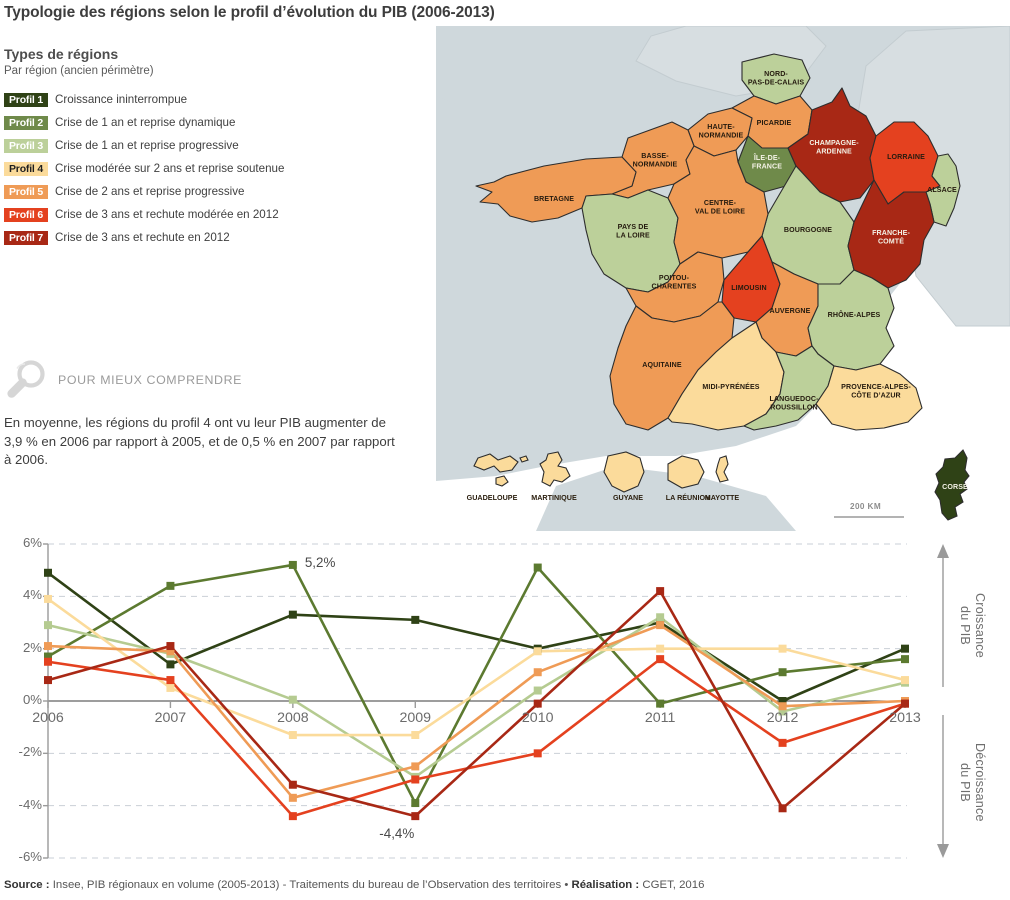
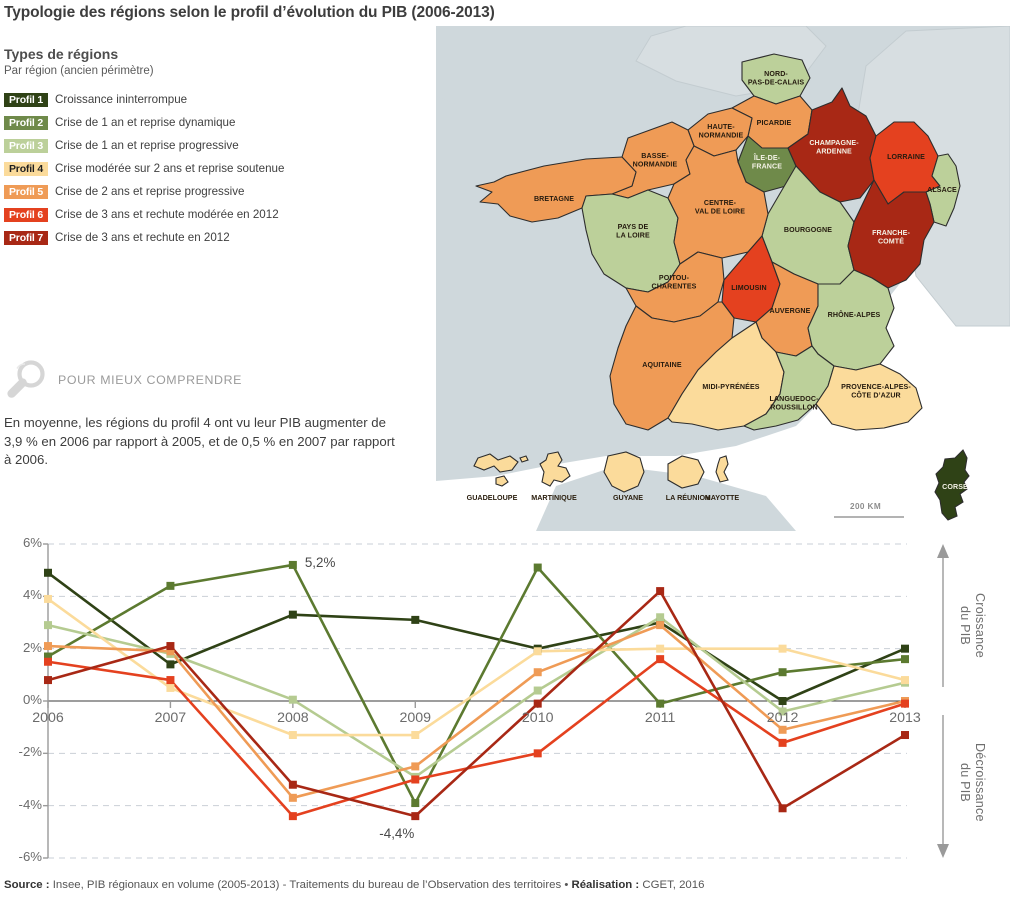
Profil 5/2012: -0.2% -> -1.1%
Profil 7/2013: -0.1% -> -1.3%
